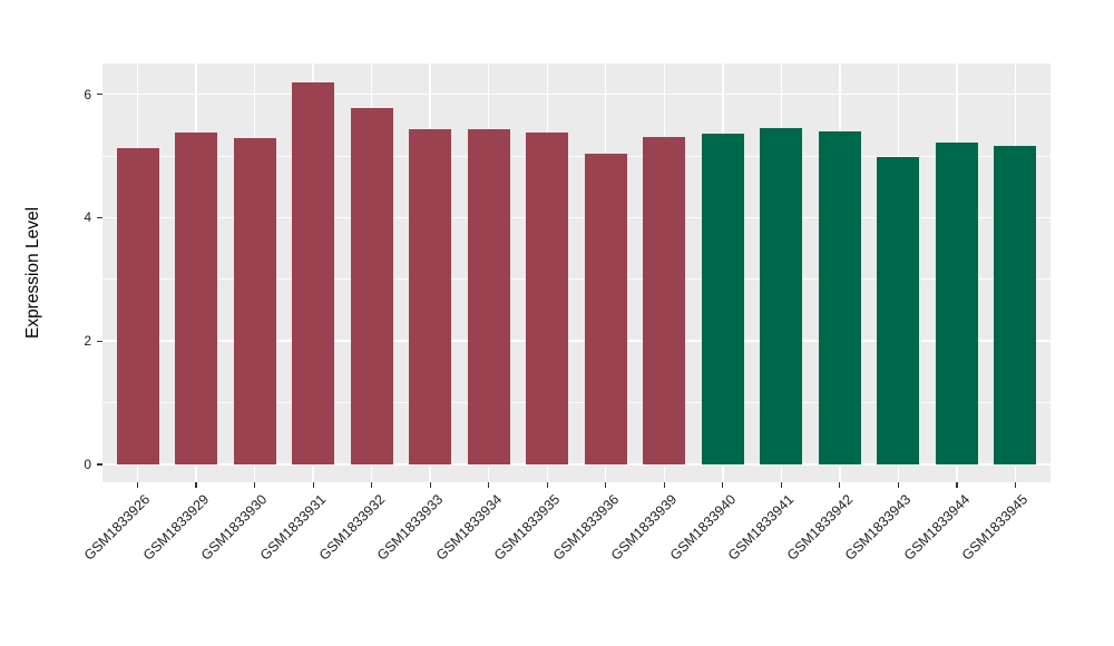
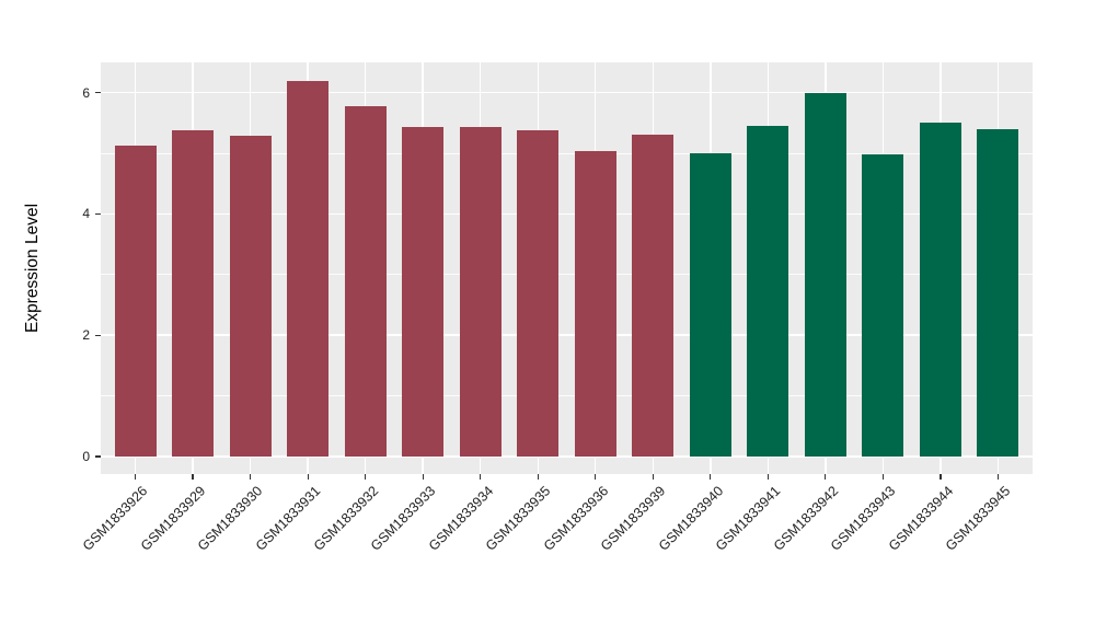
GSM1833940: 5.4 -> 5.0
GSM1833942: 5.4 -> 6.0
GSM1833944: 5.2 -> 5.5
GSM1833945: 5.2 -> 5.4
